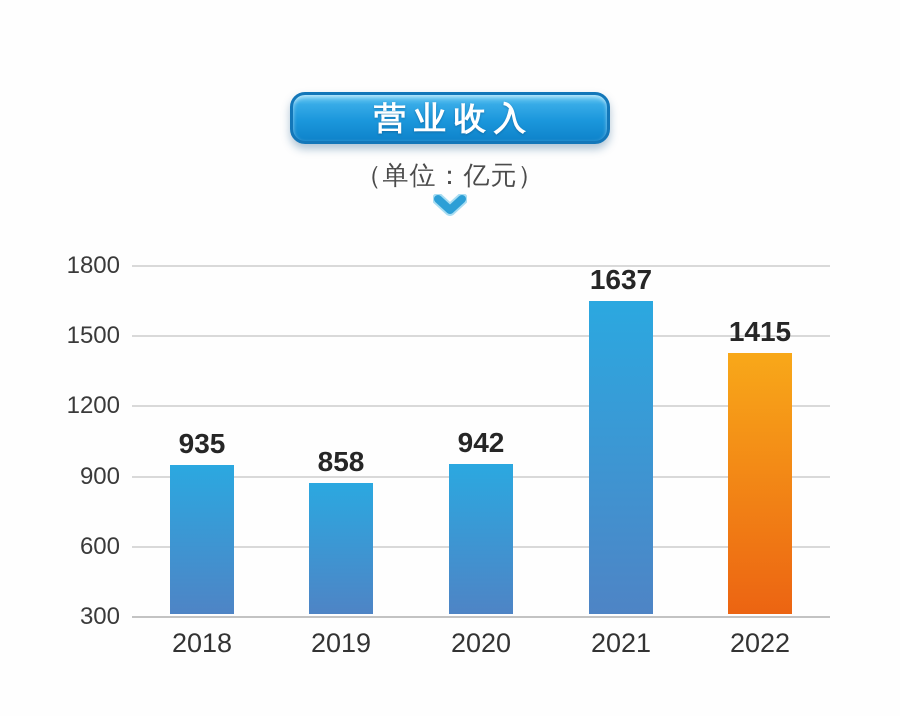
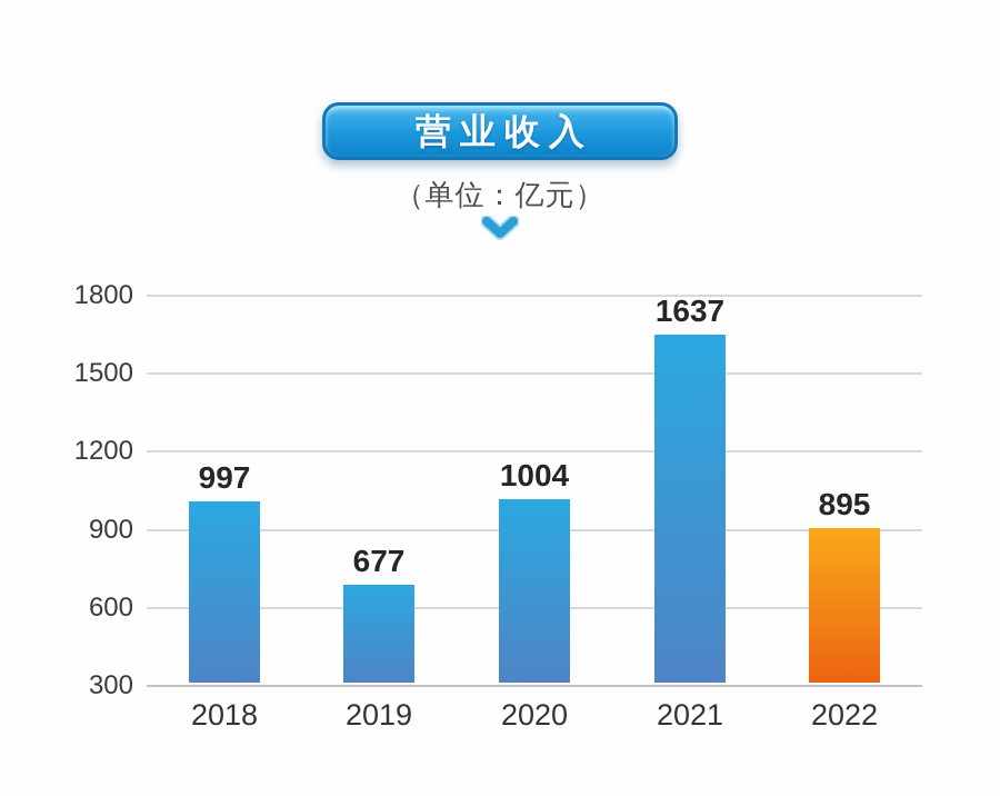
2018: 935 -> 997
2019: 858 -> 677
2020: 942 -> 1004
2022: 1415 -> 895
